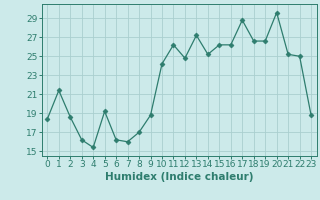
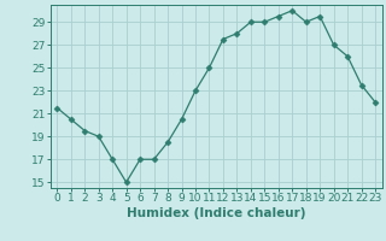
0: 18.4 -> 21.5
1: 21.4 -> 20.5
2: 18.6 -> 19.5
3: 16.2 -> 19.0
4: 15.4 -> 17.0
5: 19.2 -> 15.0
6: 16.2 -> 17.0
7: 16.0 -> 17.0
8: 17.0 -> 18.5
9: 18.8 -> 20.5
10: 24.2 -> 23.0
11: 26.2 -> 25.0
12: 24.8 -> 27.5
13: 27.2 -> 28.0
14: 25.2 -> 29.0
15: 26.2 -> 29.0
16: 26.2 -> 29.5
17: 28.8 -> 30.0
18: 26.6 -> 29.0
19: 26.6 -> 29.5
20: 29.6 -> 27.0
21: 25.2 -> 26.0
22: 25.0 -> 23.5
23: 18.8 -> 22.0
